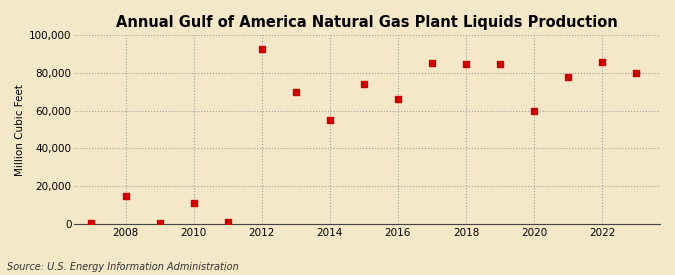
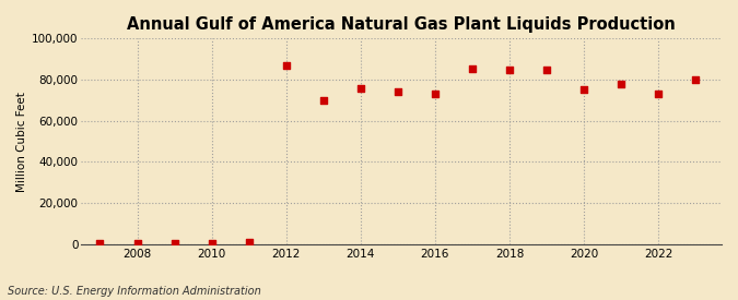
2008: 15,000 -> 0
2010: 11,000 -> 0
2012: 93,000 -> 87,000
2014: 55,000 -> 76,000
2016: 66,000 -> 73,000
2020: 60,000 -> 75,000
2022: 86,000 -> 73,000
